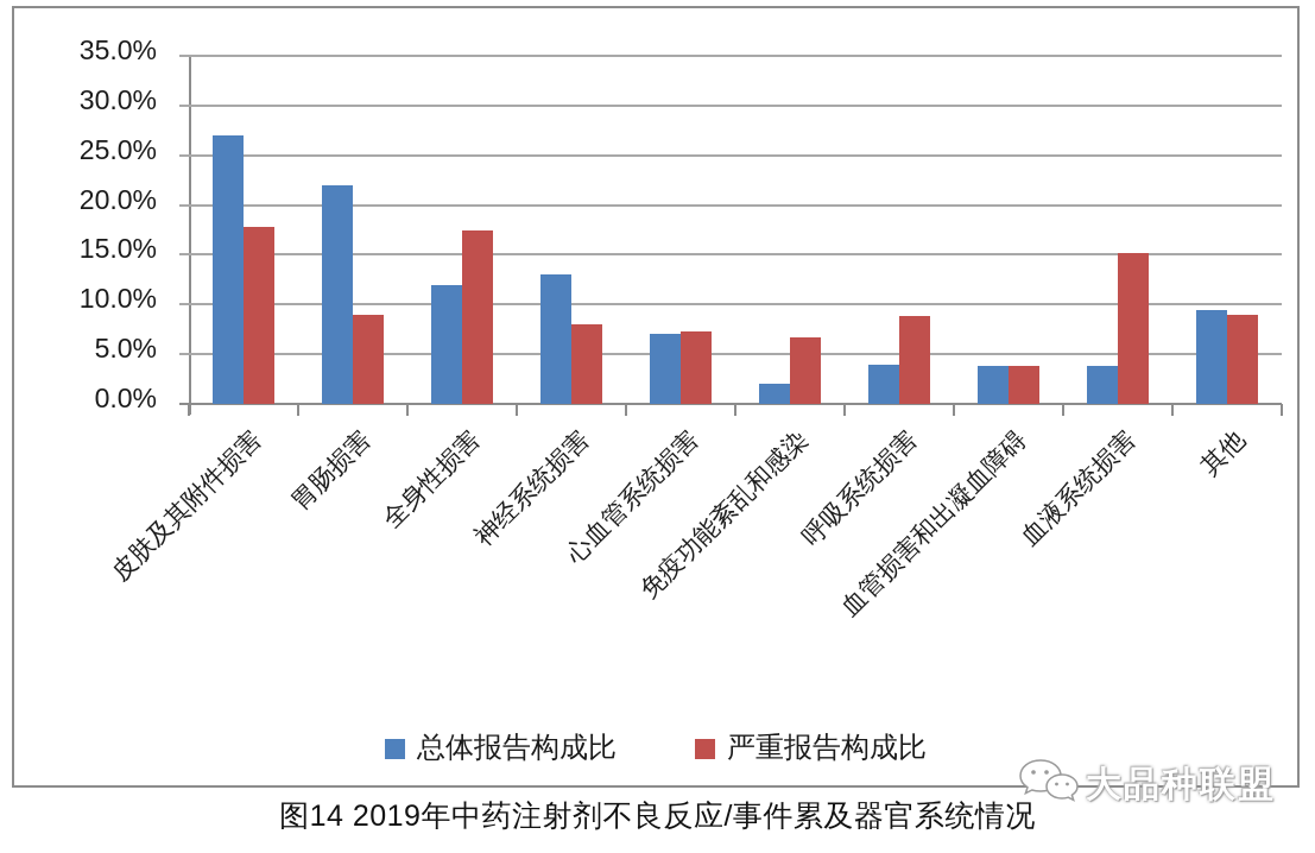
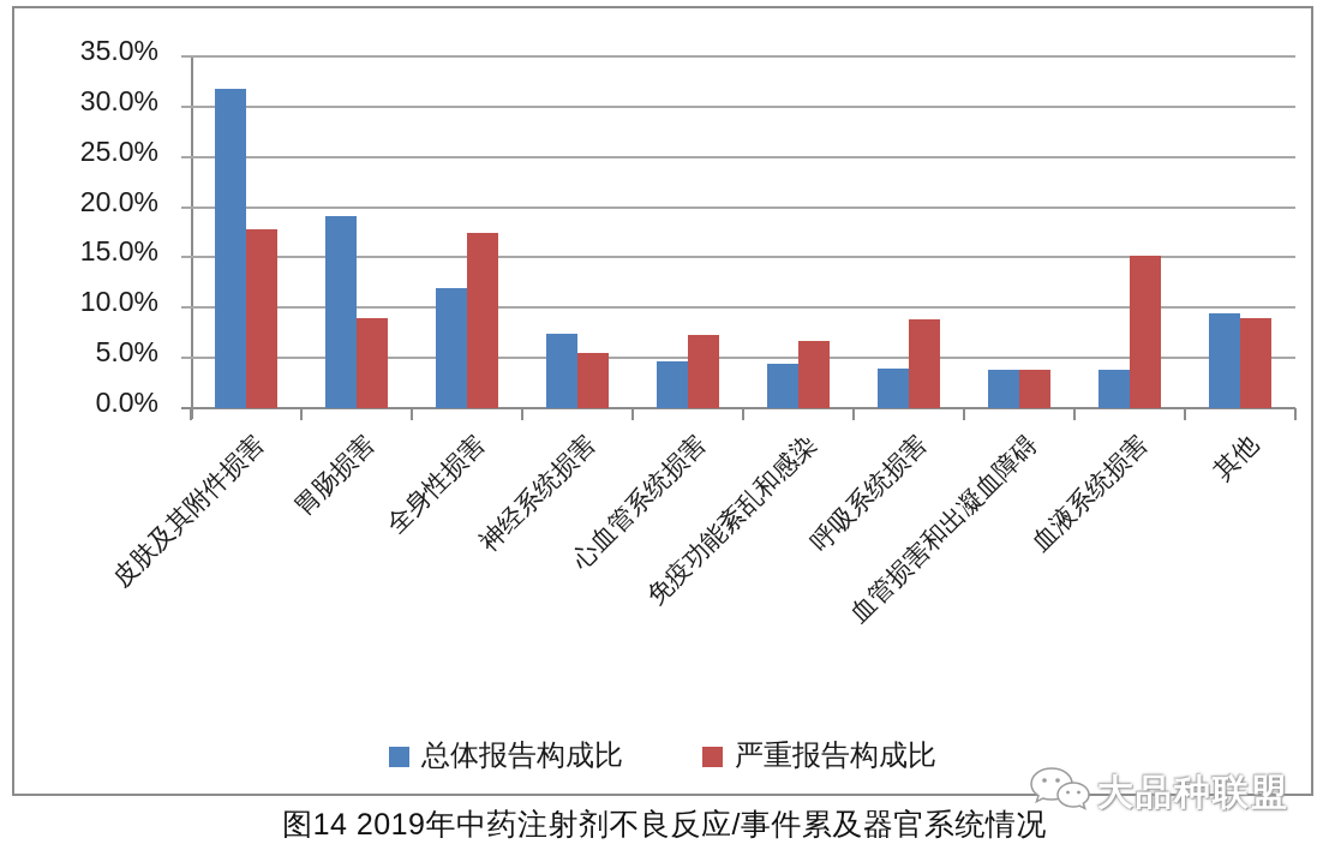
总体报告构成比/皮肤及其附件损害: 27% -> 32%
总体报告构成比/胃肠损害: 22% -> 19%
总体报告构成比/神经系统损害: 13% -> 7%
严重报告构成比/神经系统损害: 8% -> 6%
总体报告构成比/心血管系统损害: 7% -> 5%
总体报告构成比/免疫功能紊乱和感染: 2% -> 4%
